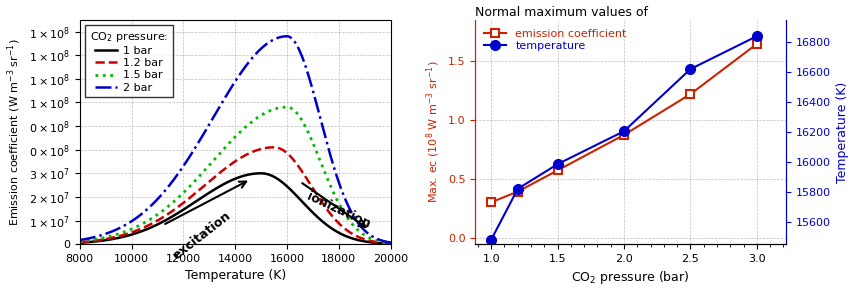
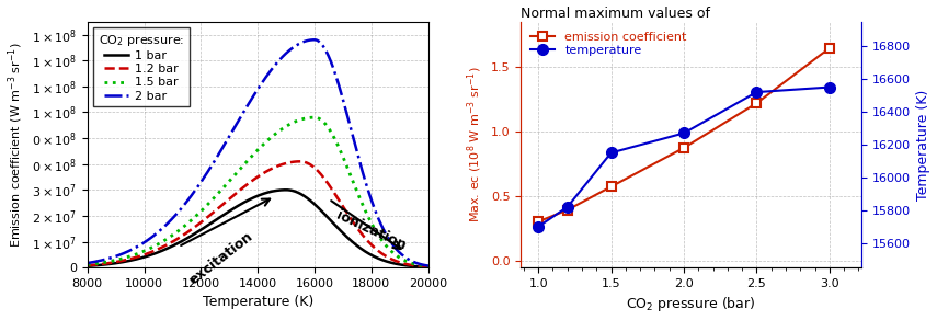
Normal maximum values of/temperature/1.0: 15480 -> 15700
Normal maximum values of/temperature/1.5: 15980 -> 16150
Normal maximum values of/temperature/2.0: 16200 -> 16270
Normal maximum values of/temperature/2.5: 16620 -> 16520
Normal maximum values of/temperature/3.0: 16840 -> 16550
